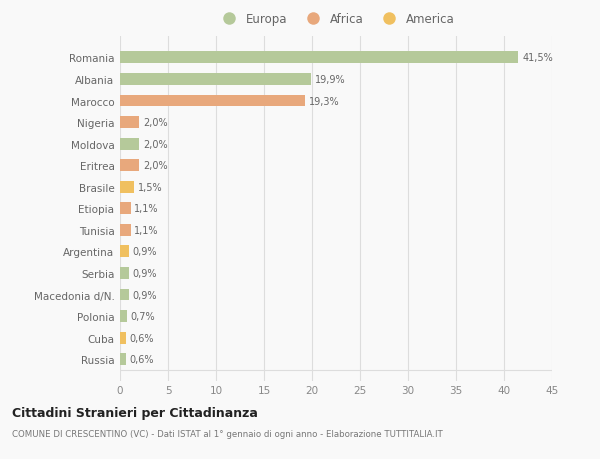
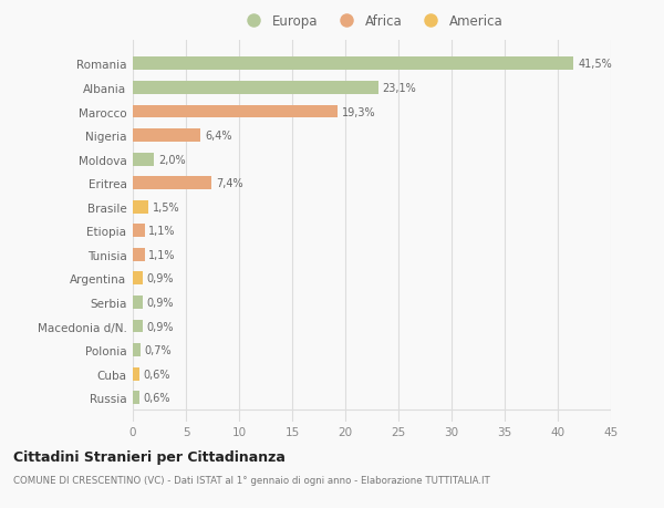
Albania: 19,9% -> 23,1%
Nigeria: 2,0% -> 6,4%
Eritrea: 2,0% -> 7,4%
